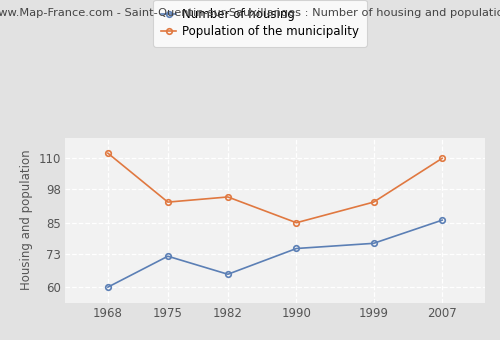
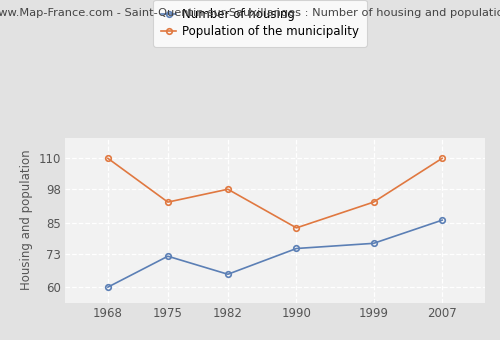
Population of the municipality/1968: 112 -> 110
Population of the municipality/1982: 95 -> 98
Population of the municipality/1990: 85 -> 83
